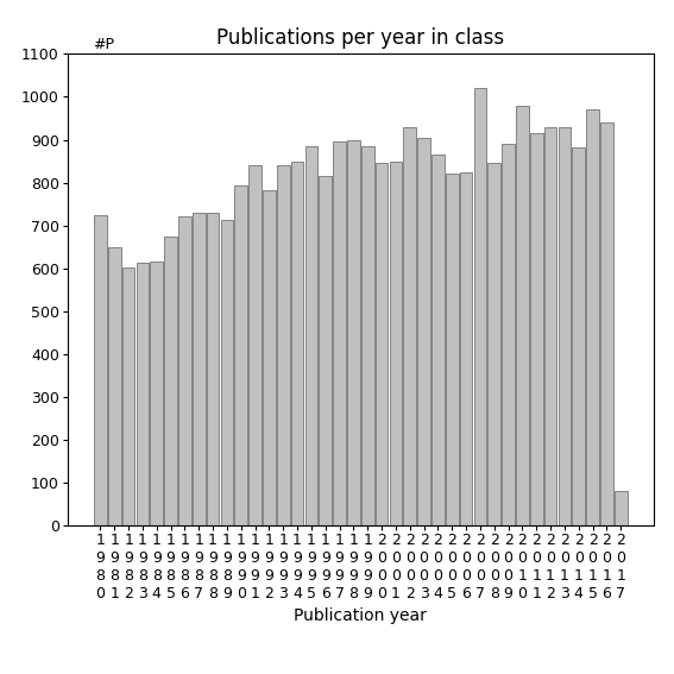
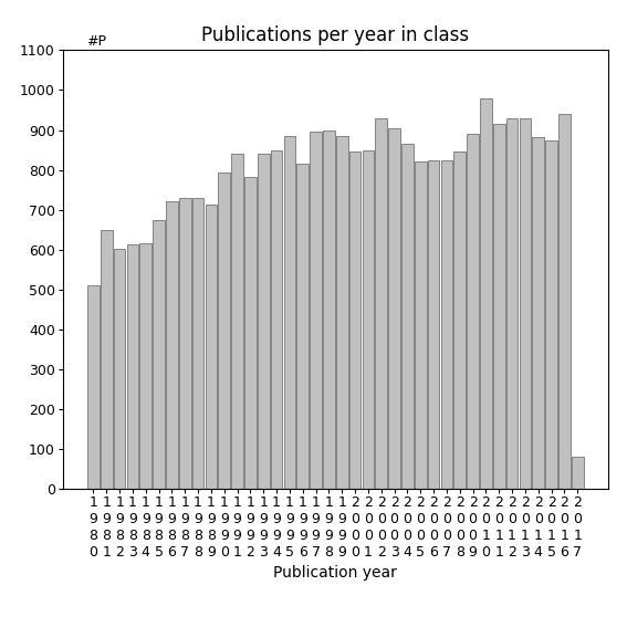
1 9 8 0: 725 -> 510
2 0 0 7: 1020 -> 825
2 0 1 5: 970 -> 875
